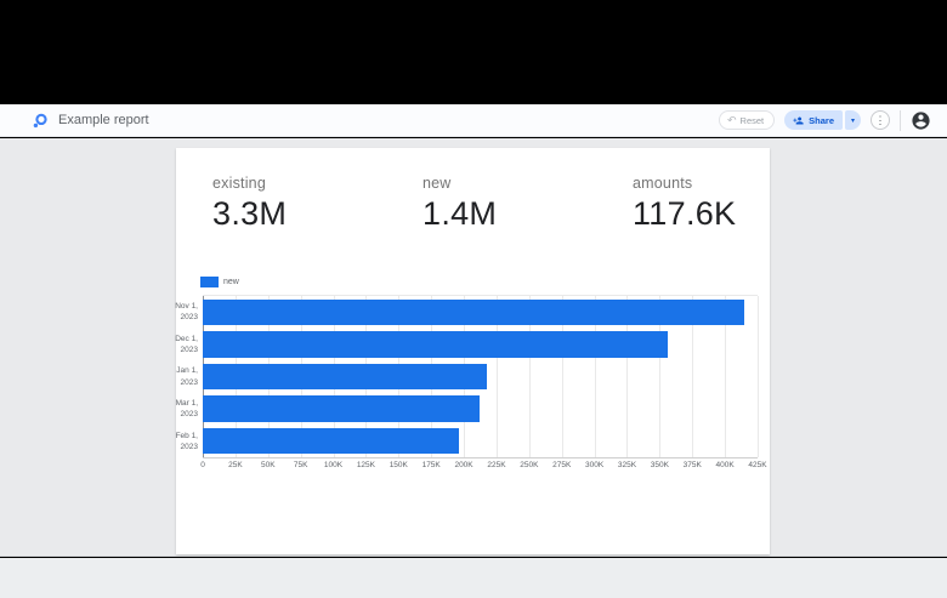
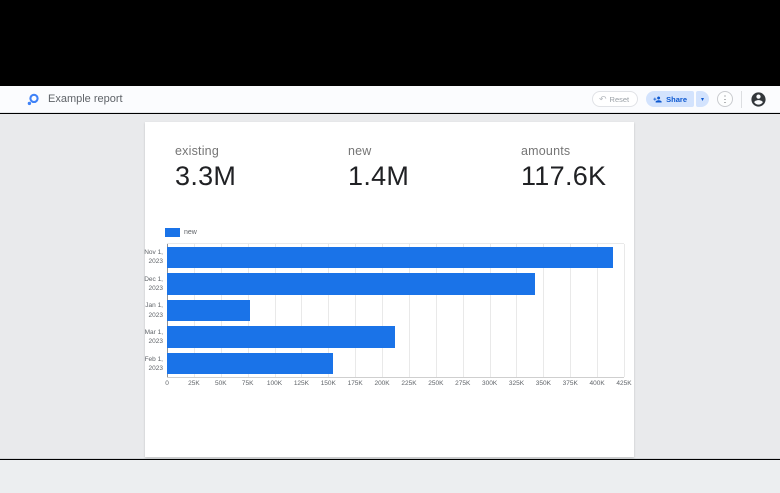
Dec 1, 2023: 356K -> 342K
Jan 1, 2023: 218K -> 77K
Feb 1, 2023: 196K -> 154K
